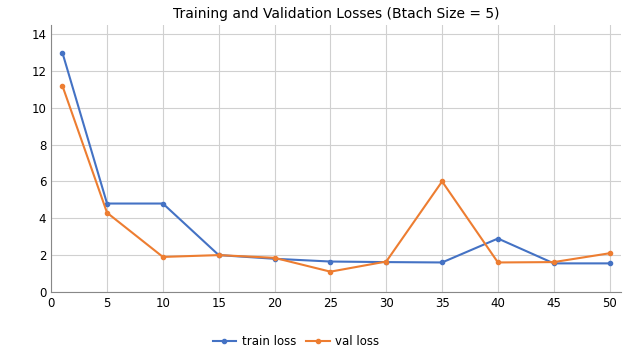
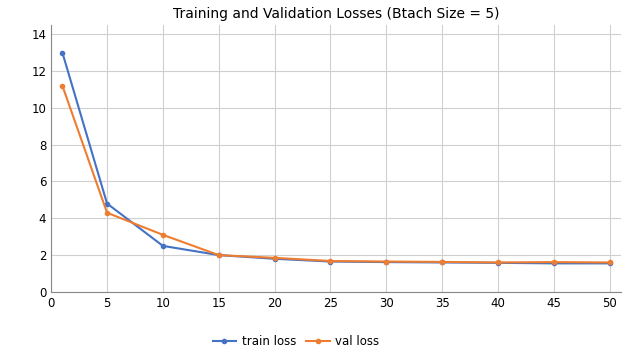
train loss/10: 4.8 -> 2.5
val loss/10: 1.9 -> 3.1
val loss/25: 1.1 -> 1.7
val loss/35: 6.0 -> 1.6
train loss/40: 2.9 -> 1.6
val loss/50: 2.1 -> 1.6
